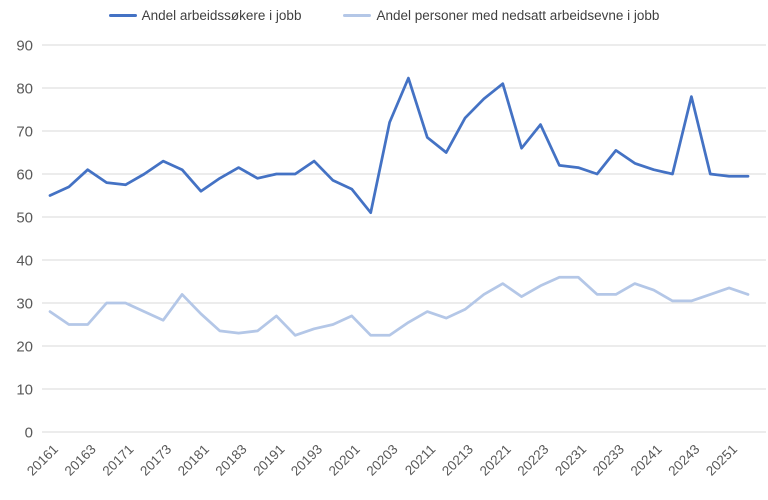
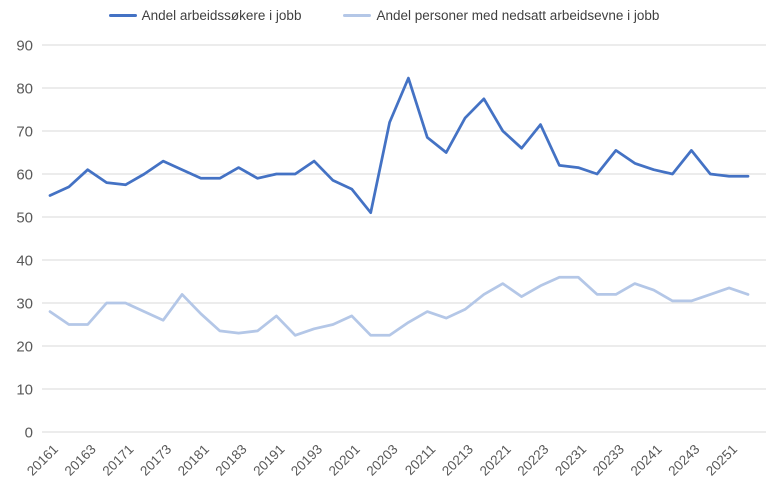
Andel arbeidssøkere i jobb/20181: 56 -> 59
Andel arbeidssøkere i jobb/20221: 81 -> 70
Andel arbeidssøkere i jobb/20243: 78 -> 66
